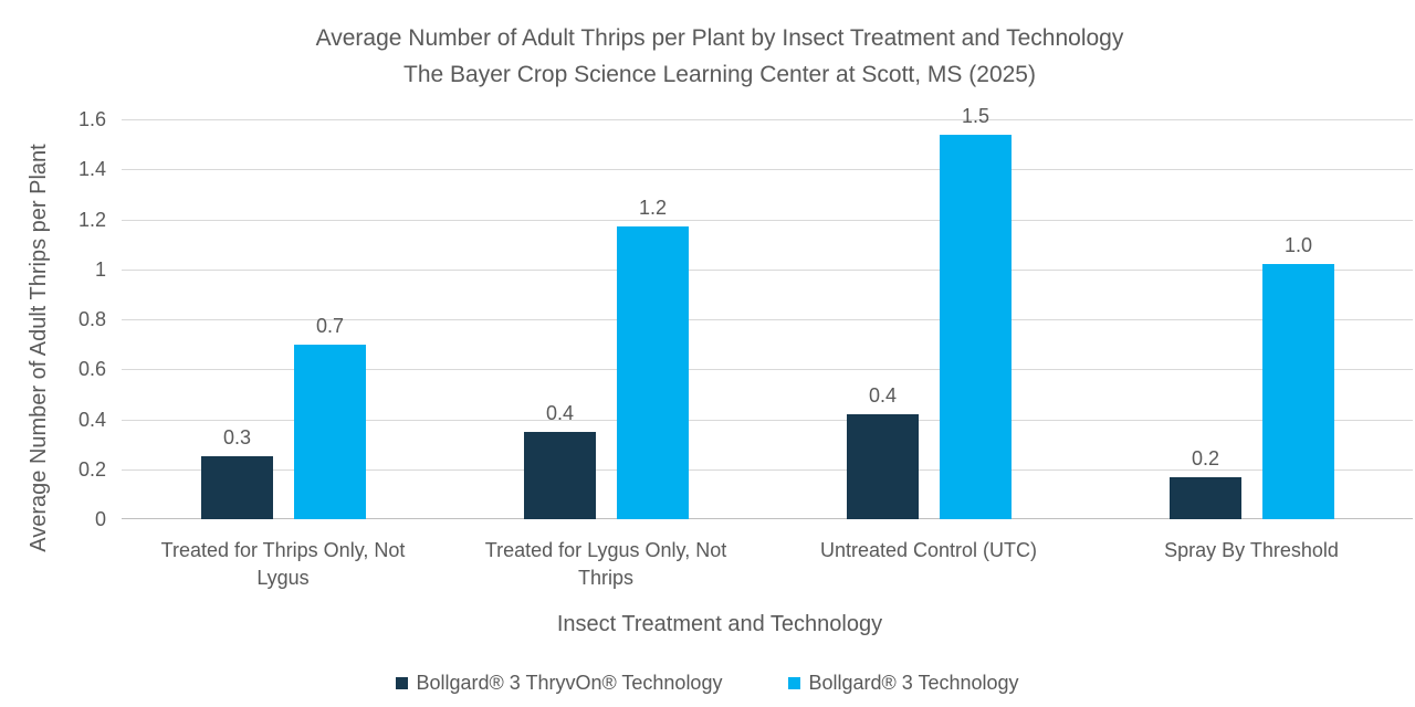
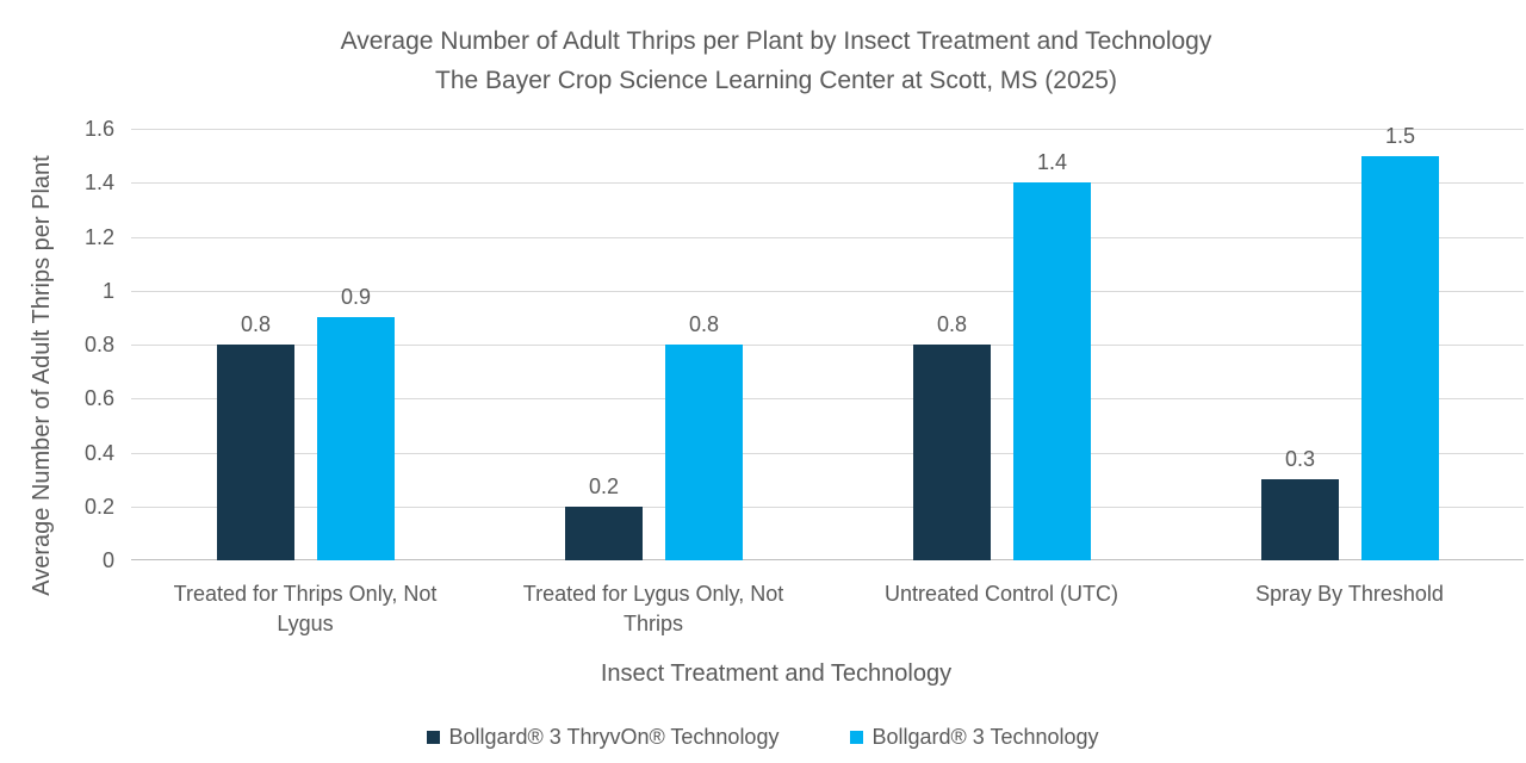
Bollgard® 3 ThryvOn® Technology/Treated for Thrips Only, Not Lygus: 0.3 -> 0.8
Bollgard® 3 Technology/Treated for Thrips Only, Not Lygus: 0.7 -> 0.9
Bollgard® 3 ThryvOn® Technology/Treated for Lygus Only, Not Thrips: 0.4 -> 0.2
Bollgard® 3 Technology/Treated for Lygus Only, Not Thrips: 1.2 -> 0.8
Bollgard® 3 ThryvOn® Technology/Untreated Control (UTC): 0.4 -> 0.8
Bollgard® 3 Technology/Untreated Control (UTC): 1.5 -> 1.4
Bollgard® 3 ThryvOn® Technology/Spray By Threshold: 0.2 -> 0.3
Bollgard® 3 Technology/Spray By Threshold: 1.0 -> 1.5
